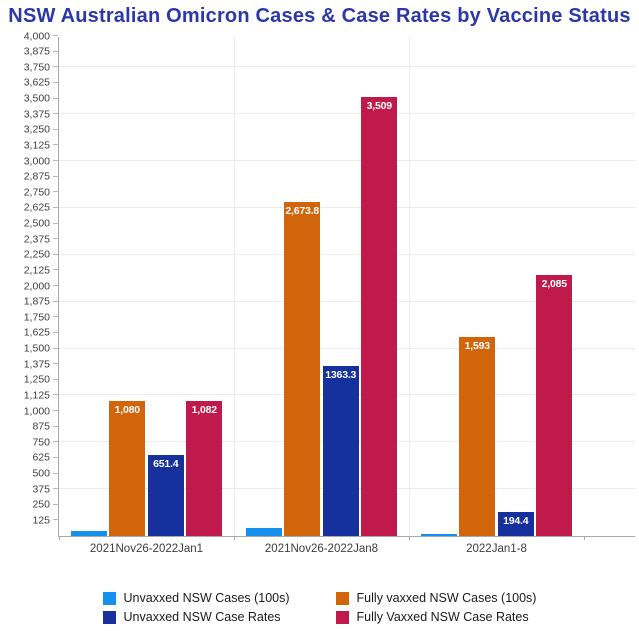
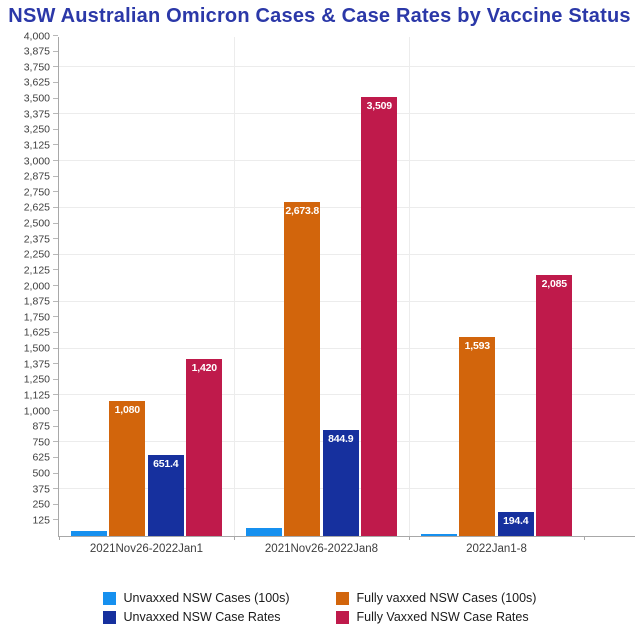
Fully Vaxxed NSW Case Rates/2021Nov26-2022Jan1: 1,082 -> 1,420
Unvaxxed NSW Case Rates/2021Nov26-2022Jan8: 1363.3 -> 844.9
